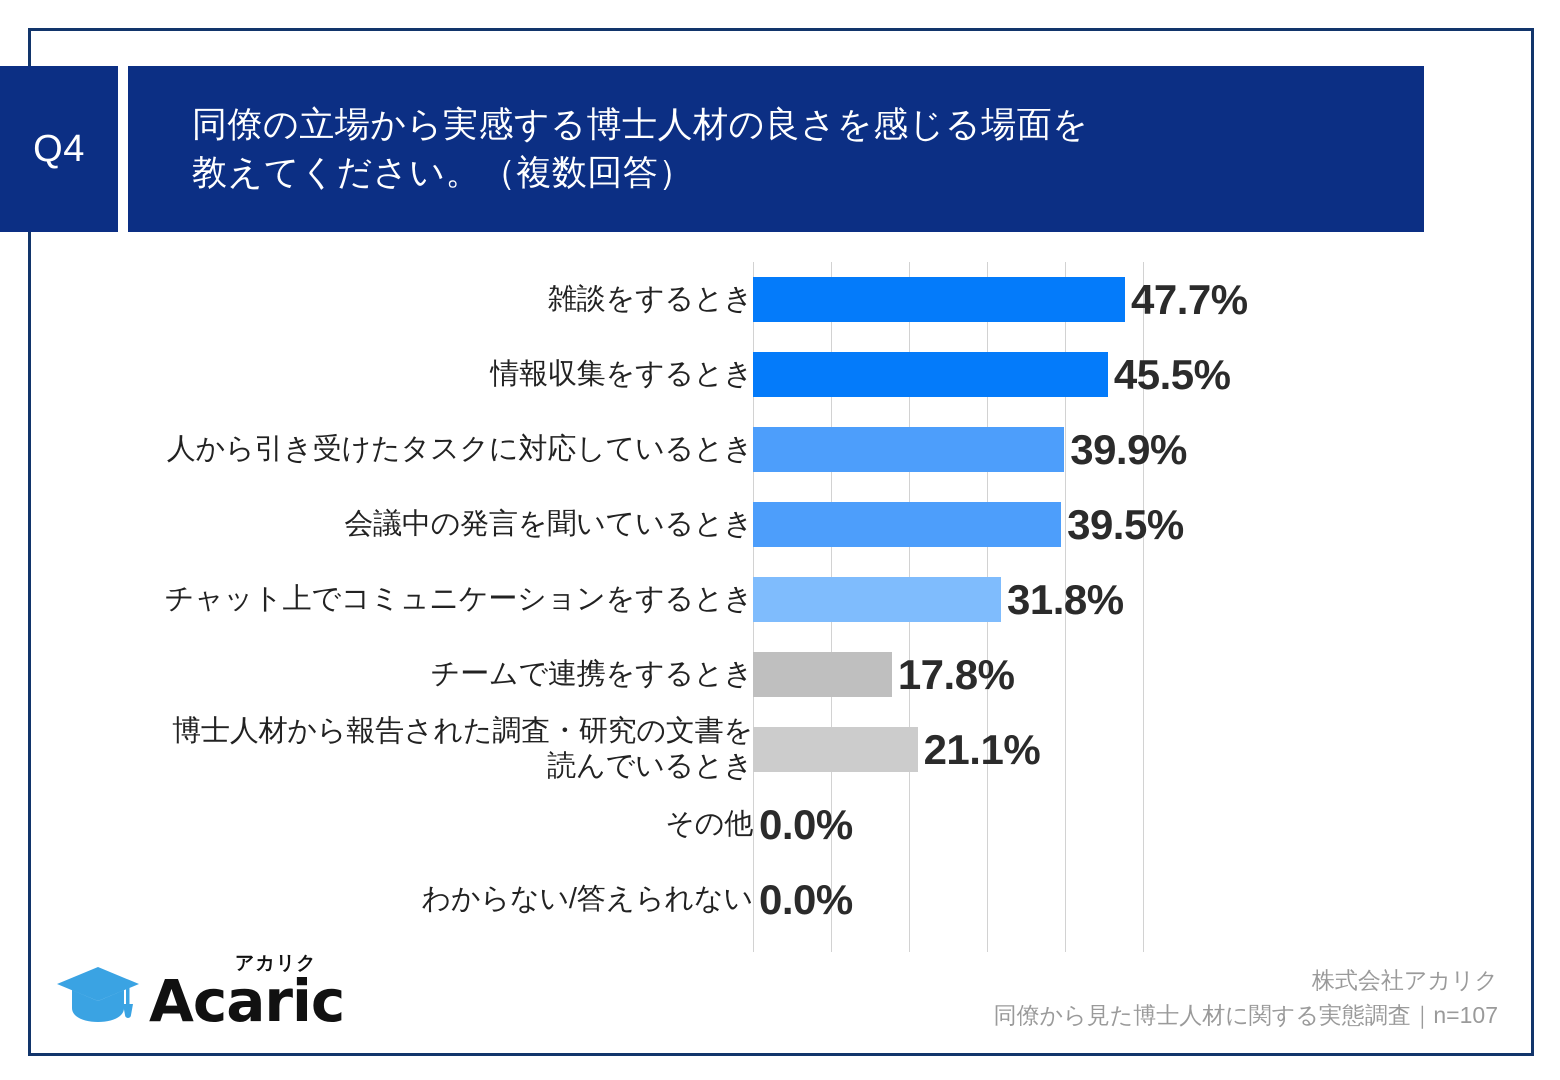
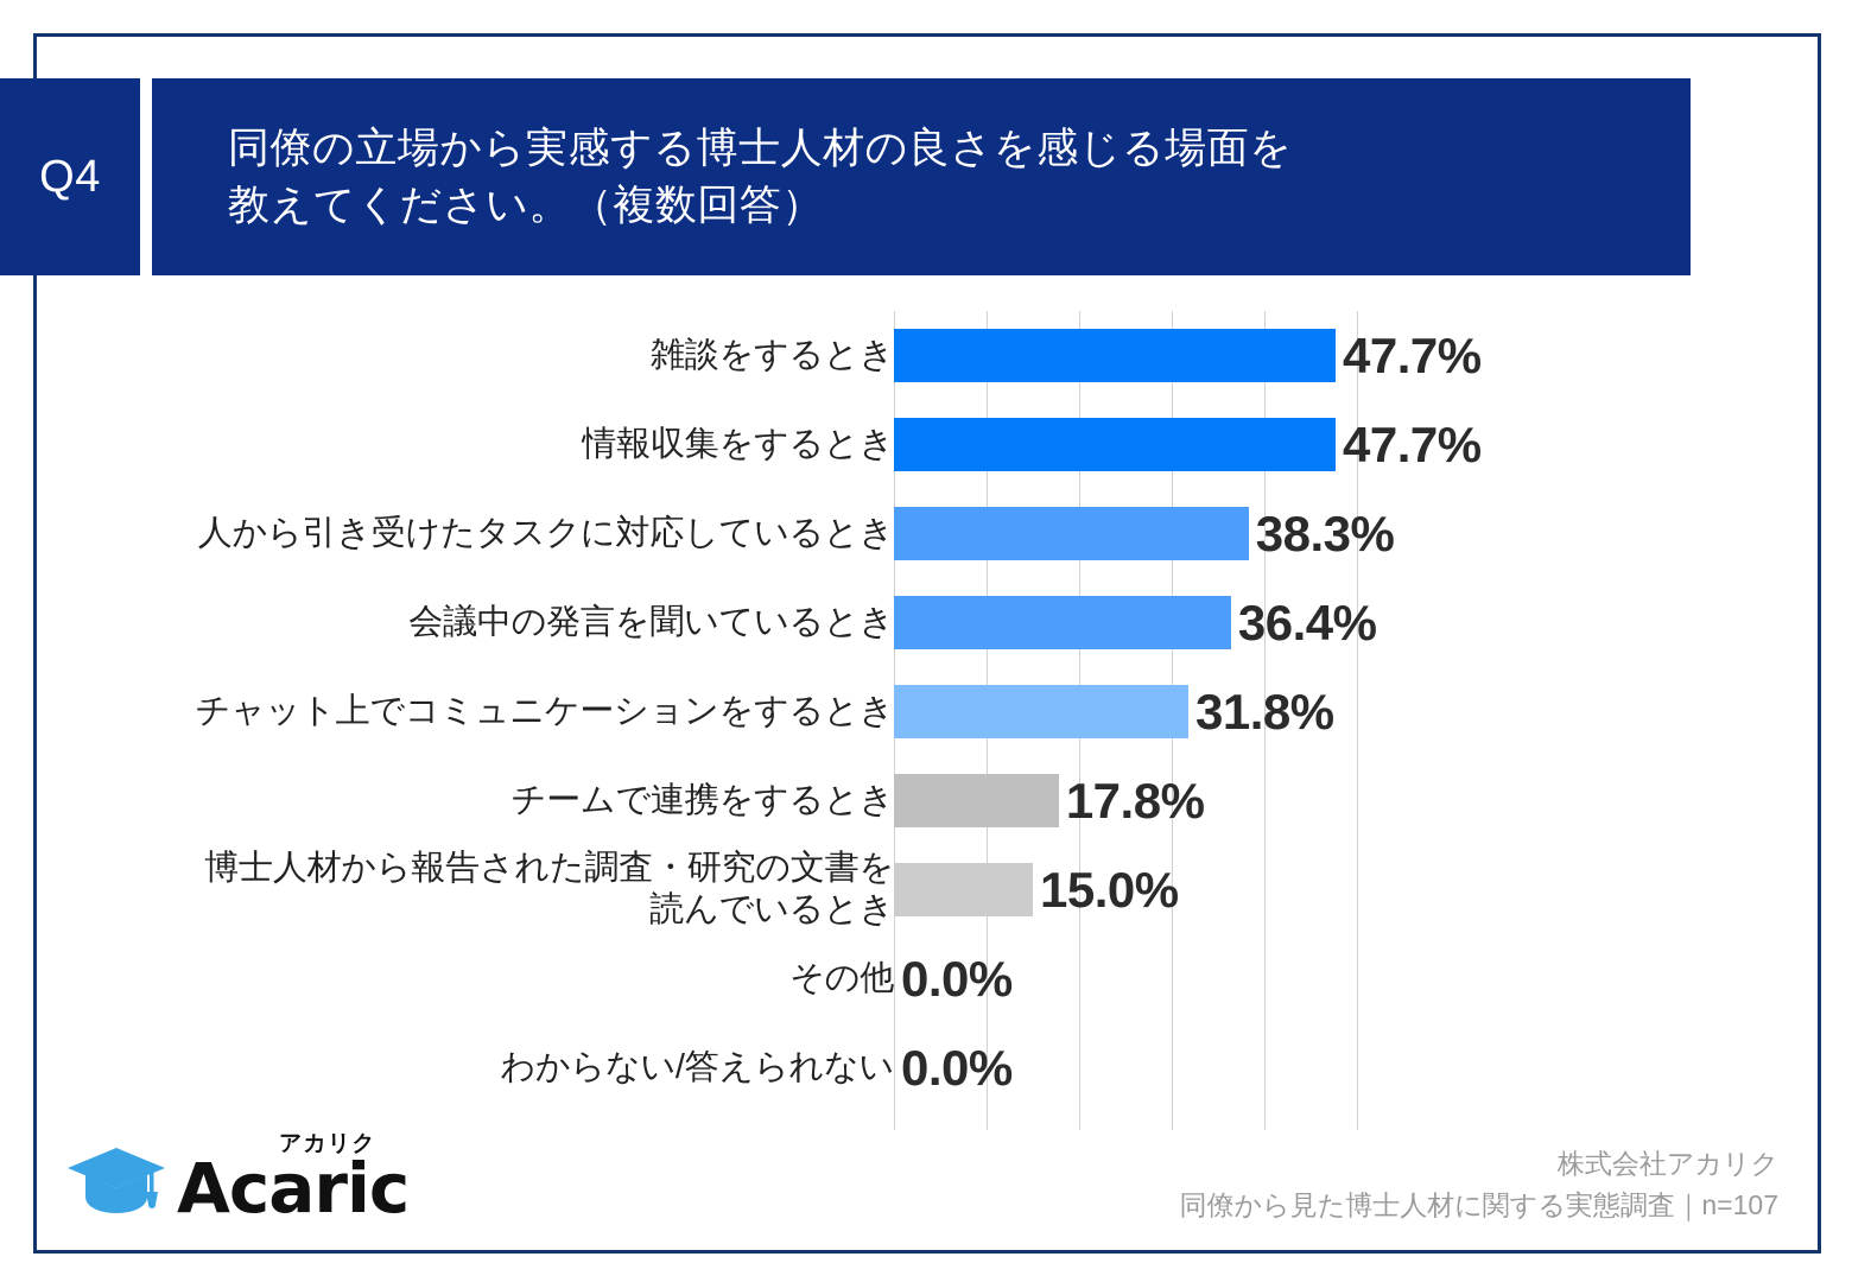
情報収集をするとき: 45.5% -> 47.7%
人から引き受けたタスクに対応しているとき: 39.9% -> 38.3%
会議中の発言を聞いているとき: 39.5% -> 36.4%
博士人材から報告された調査・研究の文書を 読んでいるとき: 21.1% -> 15.0%
